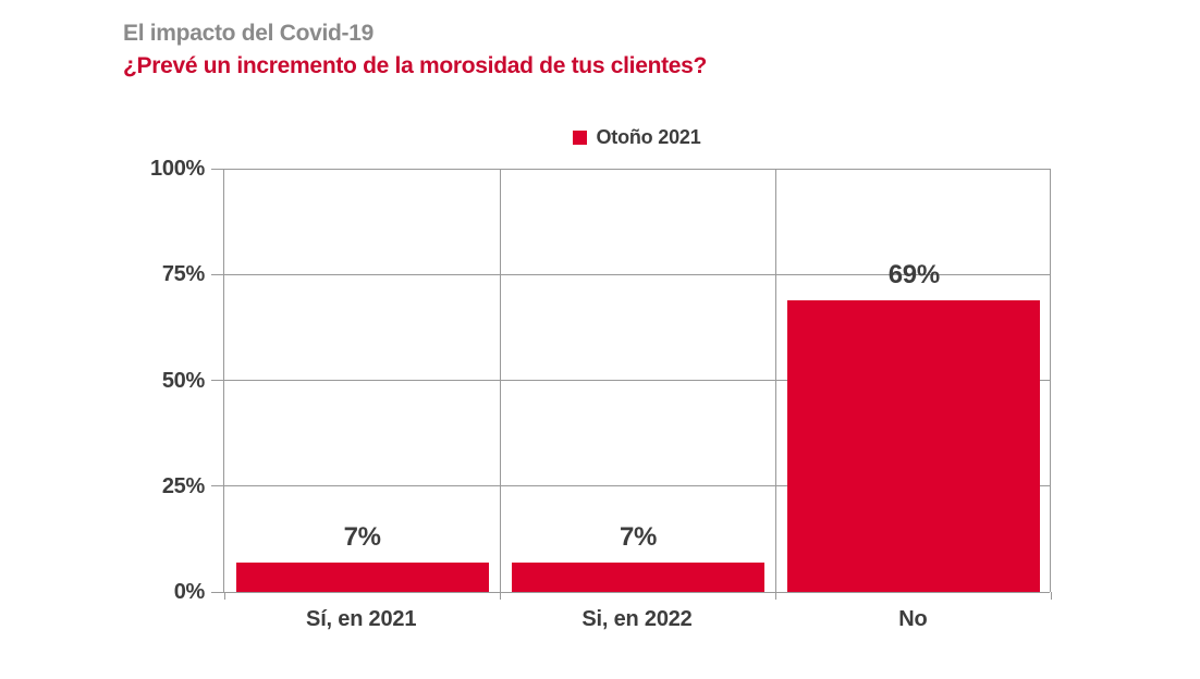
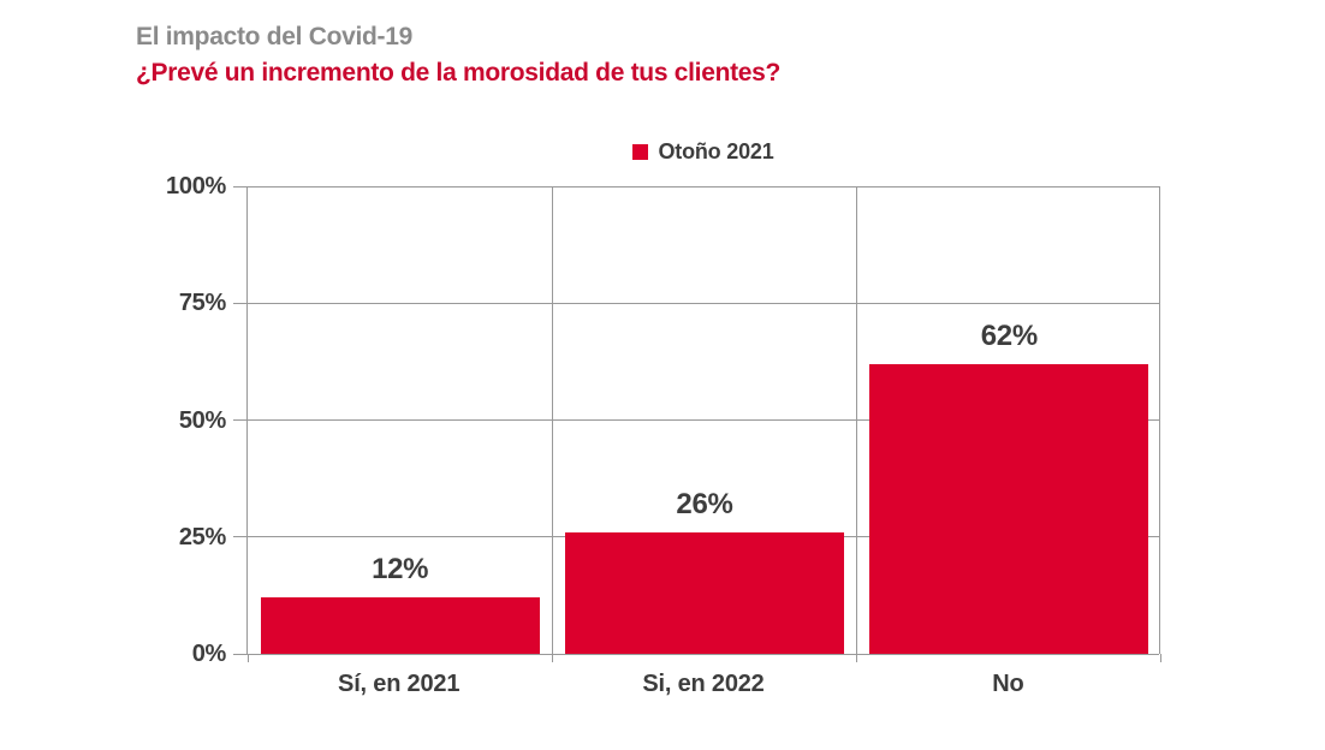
Sí, en 2021: 7% -> 12%
Si, en 2022: 7% -> 26%
No: 69% -> 62%
